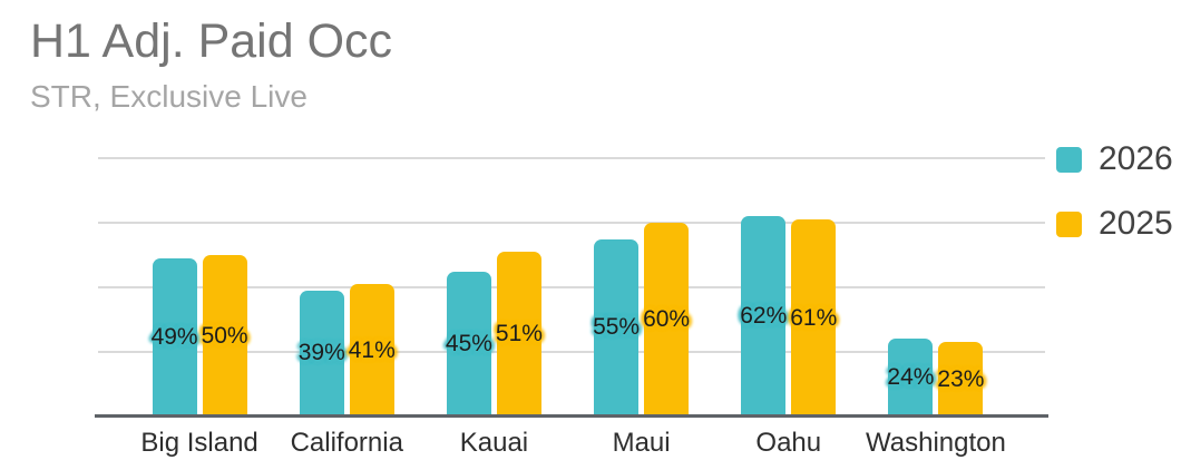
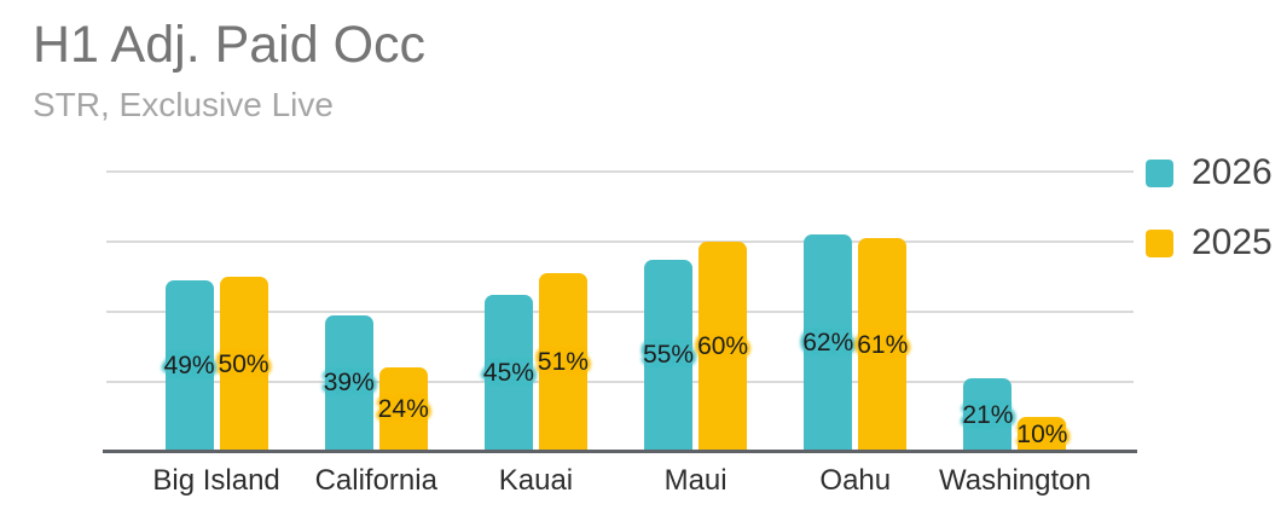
2025/California: 41% -> 24%
2026/Washington: 24% -> 21%
2025/Washington: 23% -> 10%
